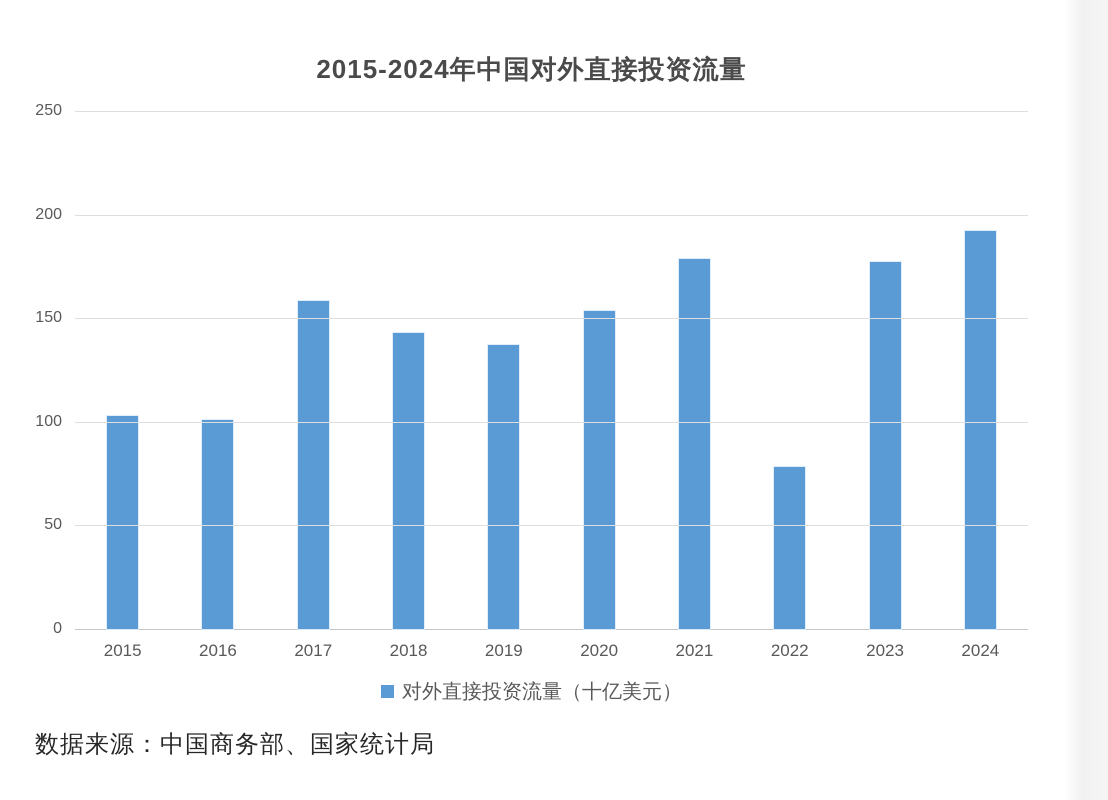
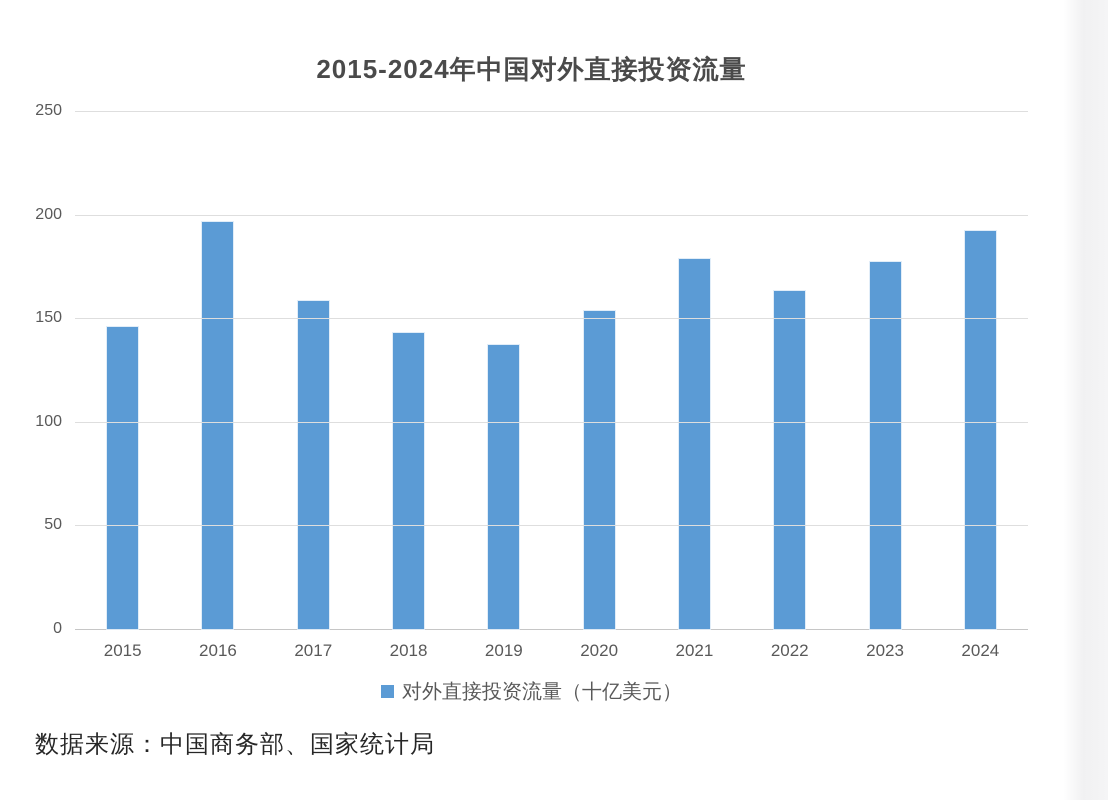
2015: 103 -> 146
2016: 101 -> 196
2022: 78 -> 163
